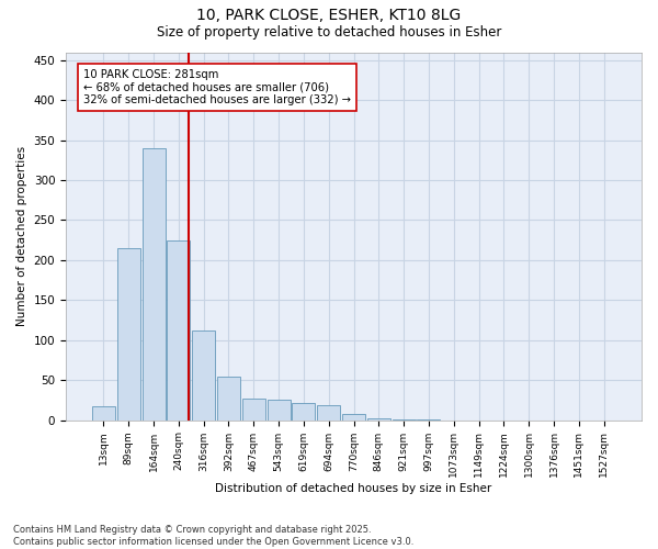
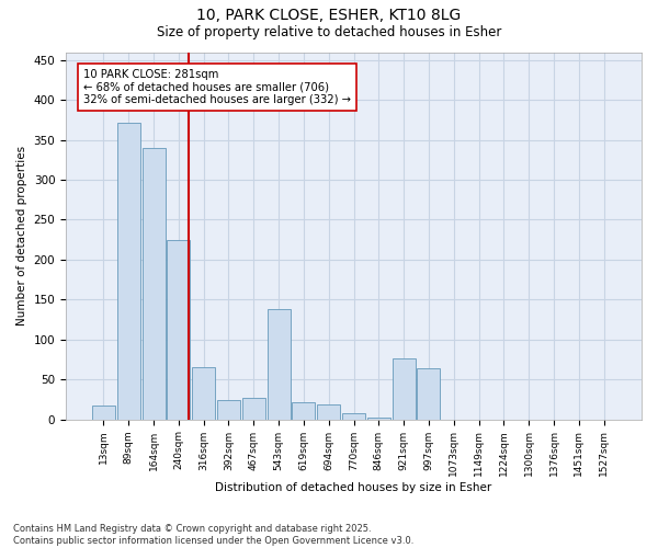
89sqm: 215 -> 372
316sqm: 112 -> 66
392sqm: 55 -> 24
543sqm: 25 -> 138
921sqm: 1 -> 76
997sqm: 1 -> 64
